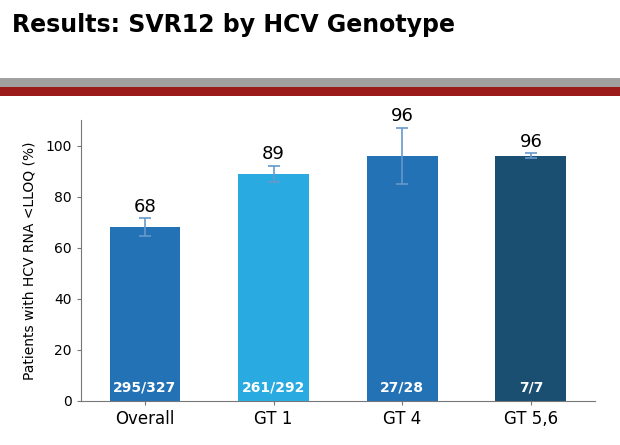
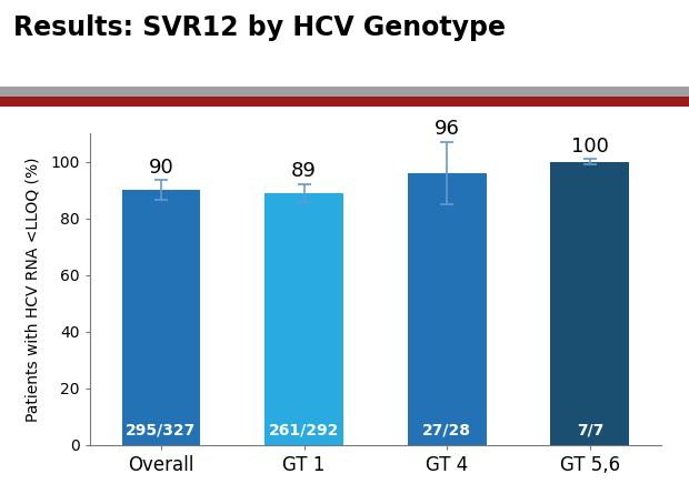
Overall: 68 -> 90
GT 5,6: 96 -> 100
